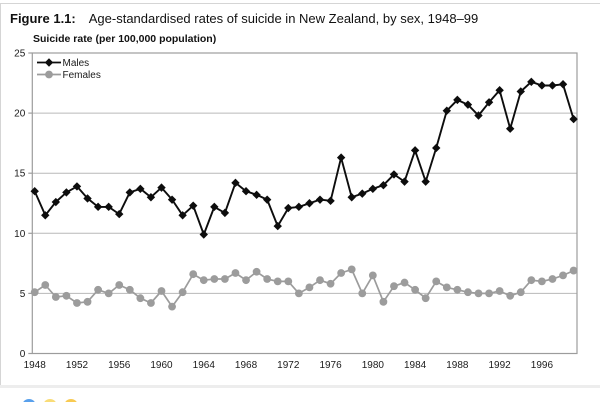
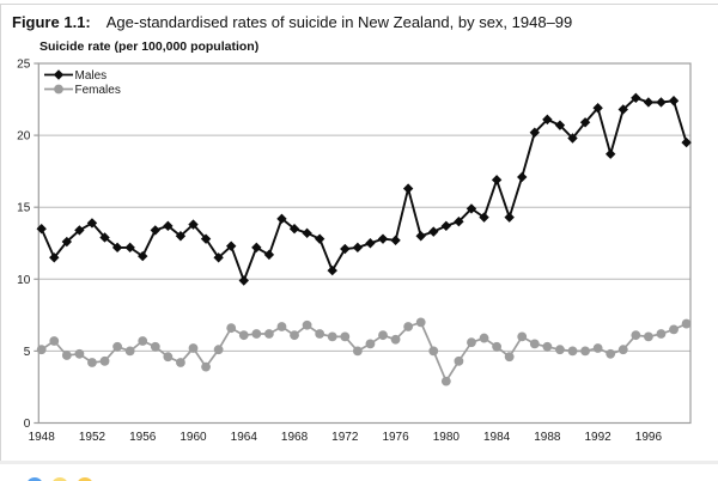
Females/1980: 6.5 -> 2.9
